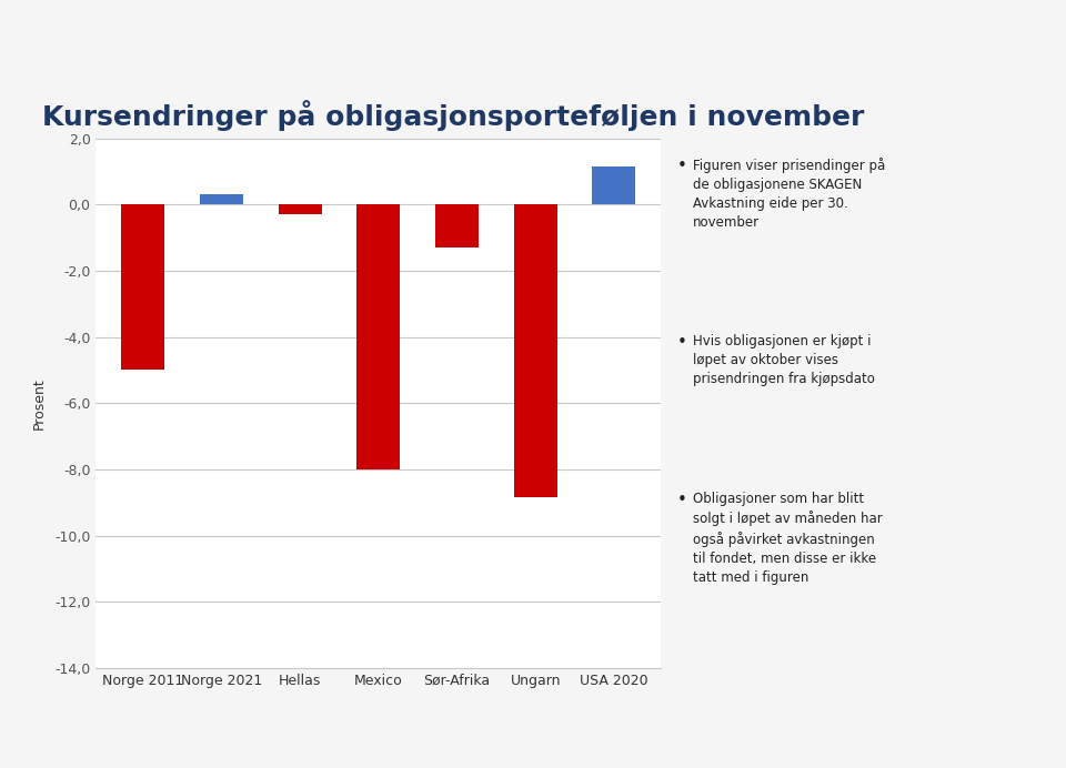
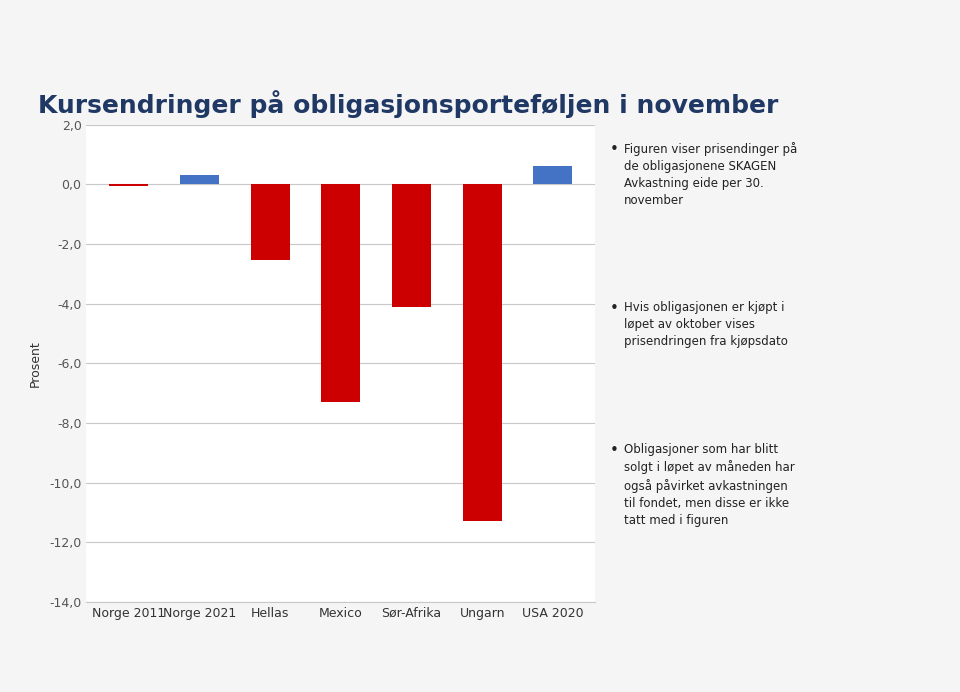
Norge 2011: -5,00 -> -0,05
Hellas: -0,30 -> -2,55
Mexico: -8,00 -> -7,30
Sør-Afrika: -1,30 -> -4,10
Ungarn: -8,85 -> -11,30
USA 2020: 1,15 -> 0,62
